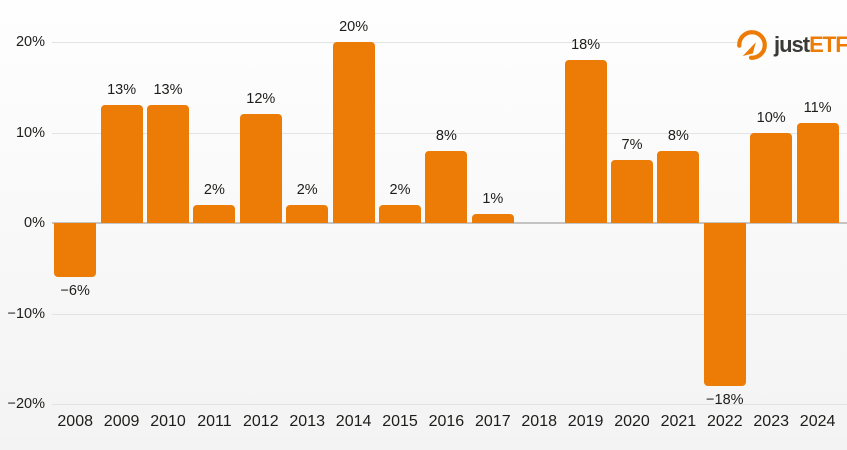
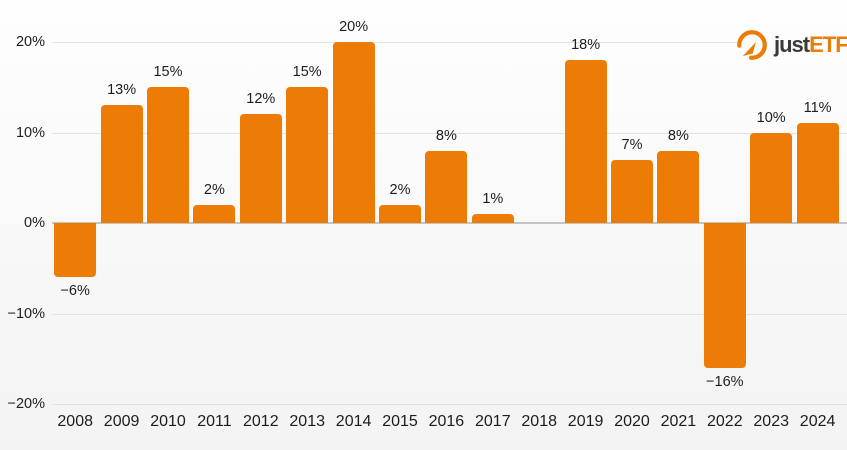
2010: 13% -> 15%
2013: 2% -> 15%
2022: −18% -> −16%
